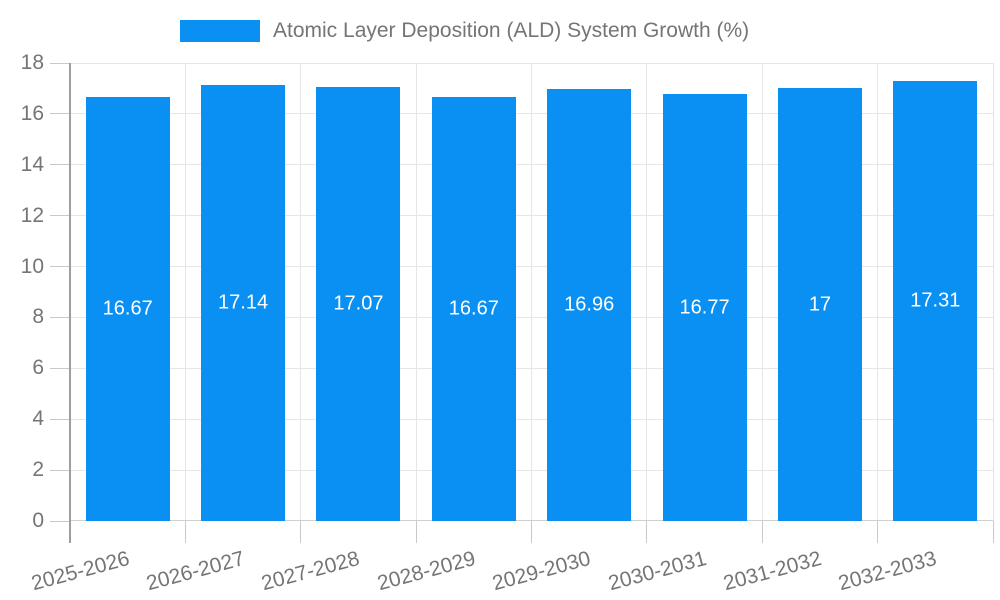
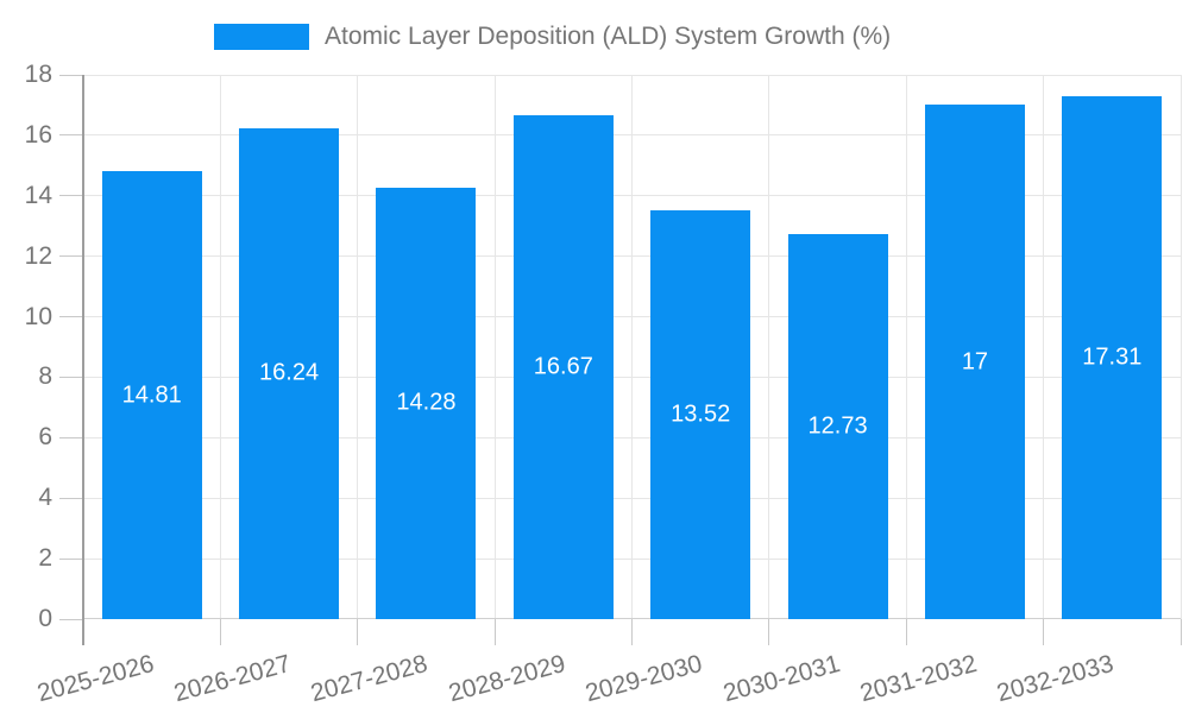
2025-2026: 16.67 -> 14.81
2026-2027: 17.14 -> 16.24
2027-2028: 17.07 -> 14.28
2029-2030: 16.96 -> 13.52
2030-2031: 16.77 -> 12.73
